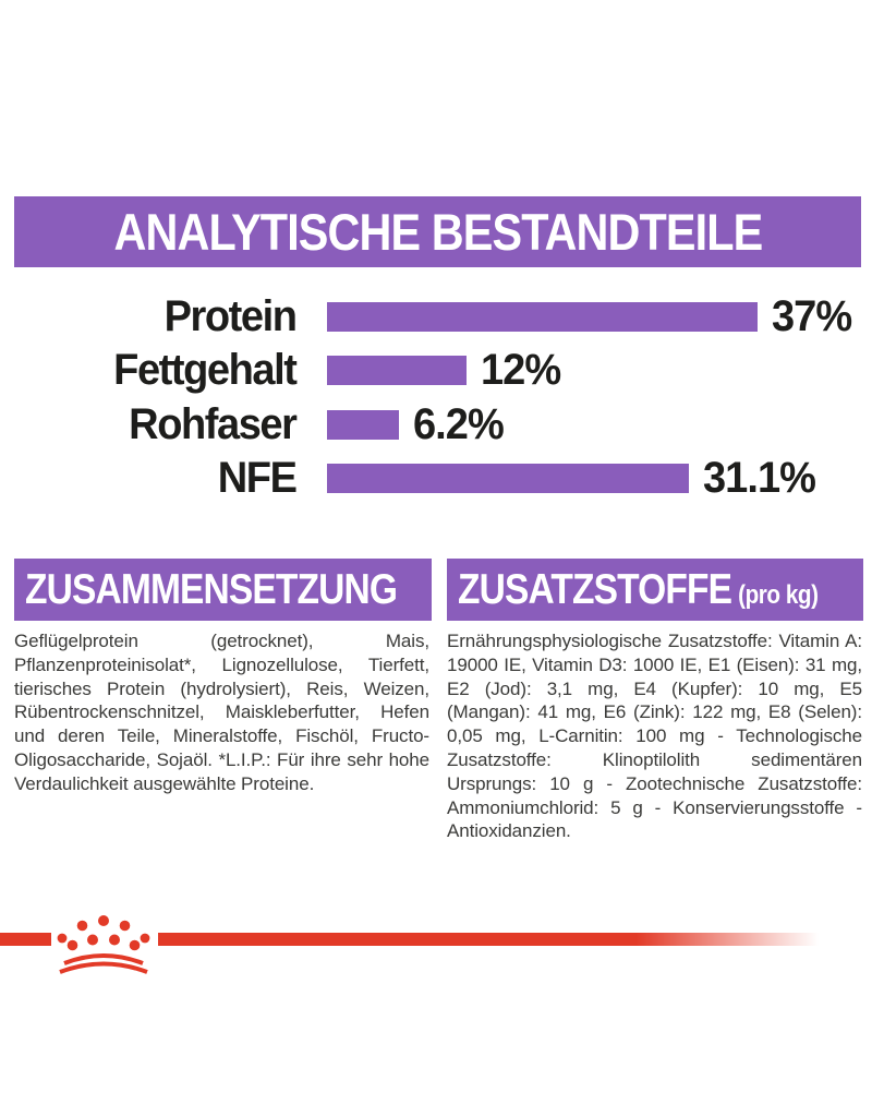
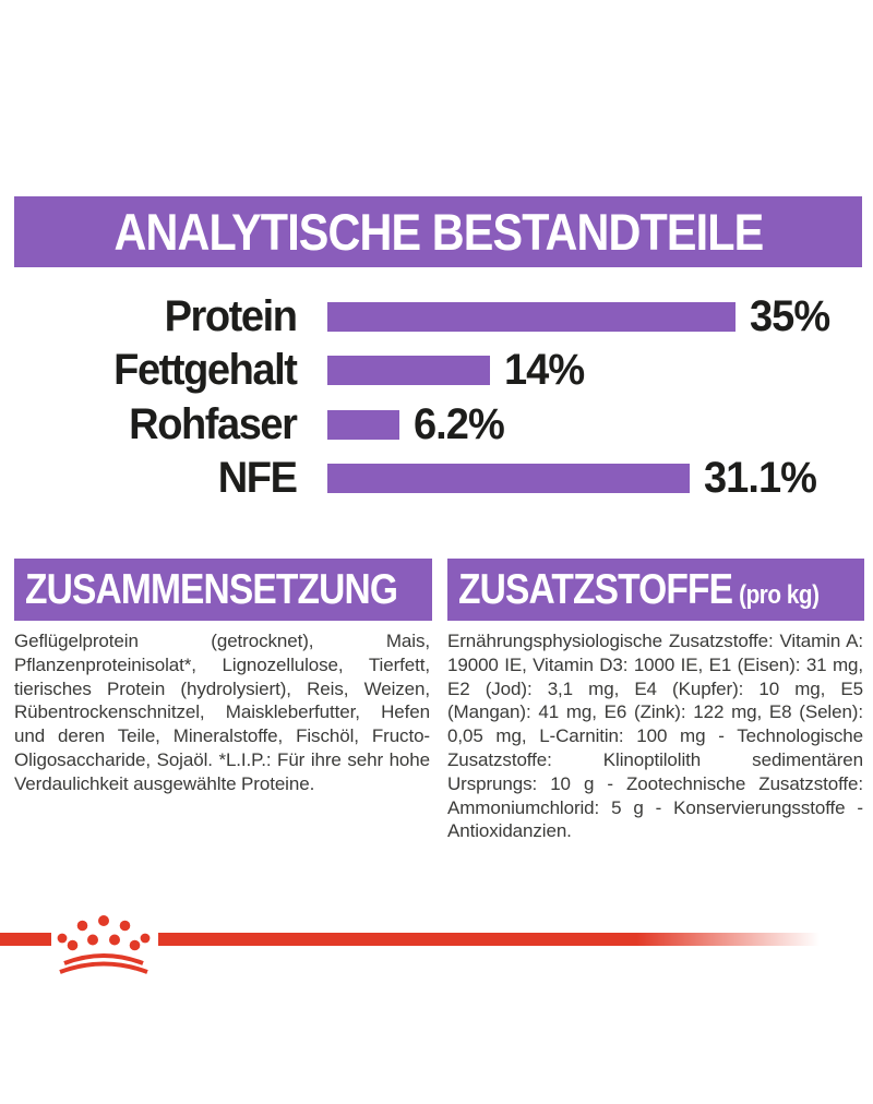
Protein: 37% -> 35%
Fettgehalt: 12% -> 14%
